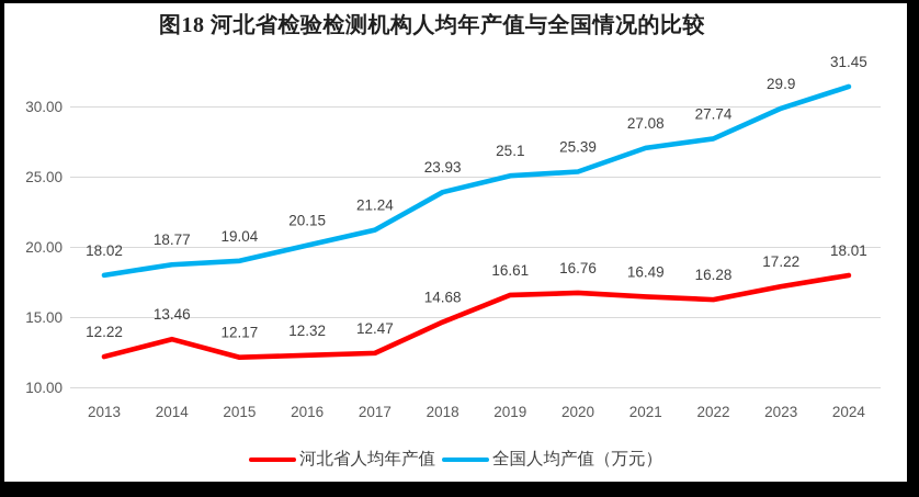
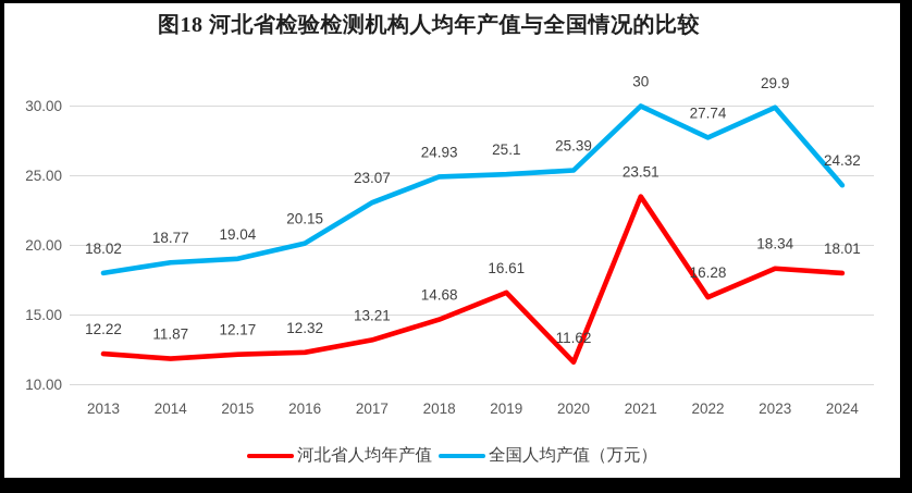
河北省人均年产值/2014: 13.46 -> 11.87
河北省人均年产值/2017: 12.47 -> 13.21
全国人均产值（万元）/2017: 21.24 -> 23.07
全国人均产值（万元）/2018: 23.93 -> 24.93
河北省人均年产值/2020: 16.76 -> 11.62
河北省人均年产值/2021: 16.49 -> 23.51
全国人均产值（万元）/2021: 27.08 -> 30
河北省人均年产值/2023: 17.22 -> 18.34
全国人均产值（万元）/2024: 31.45 -> 24.32
